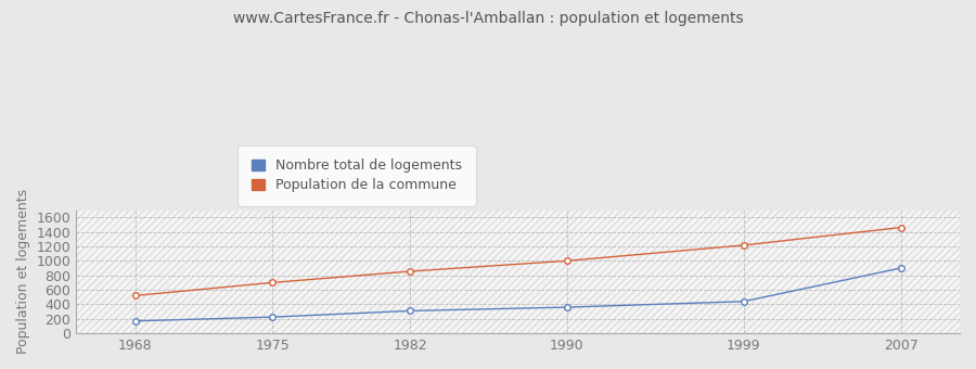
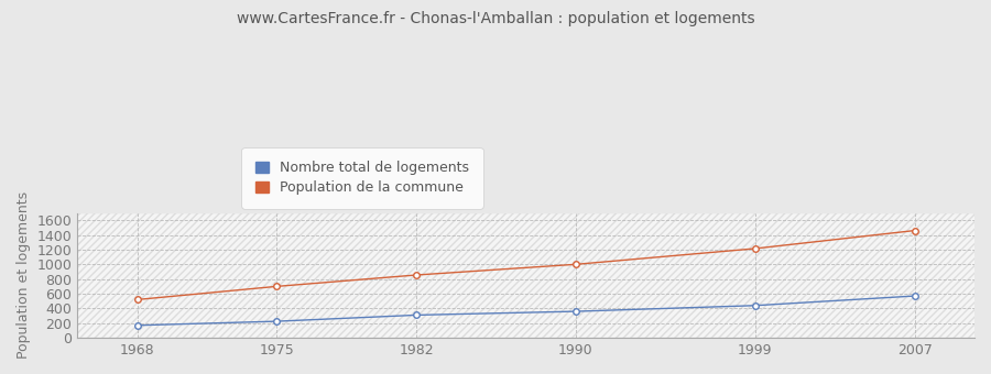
Nombre total de logements/2007: 900 -> 570
